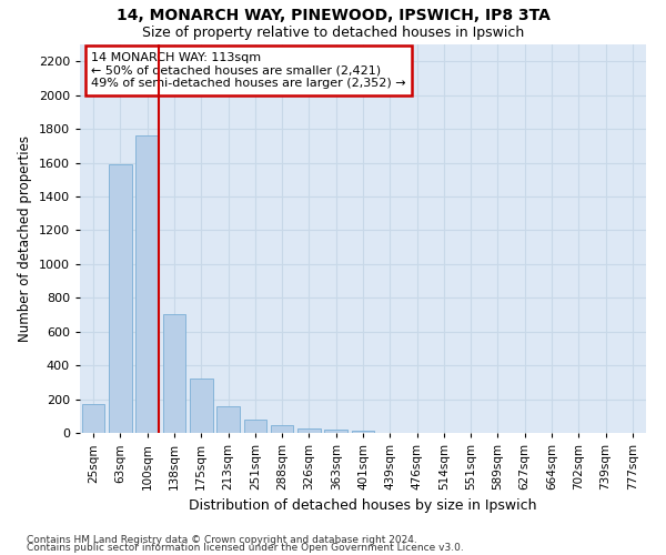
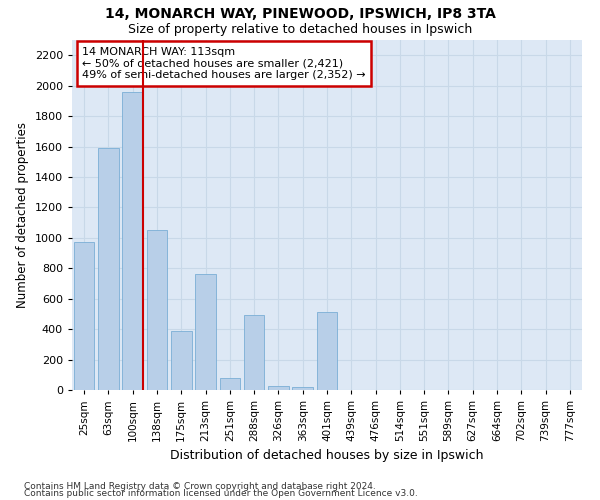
25sqm: 170 -> 970
100sqm: 1760 -> 1960
138sqm: 700 -> 1050
175sqm: 320 -> 390
213sqm: 160 -> 760
288sqm: 40 -> 490
401sqm: 20 -> 510
